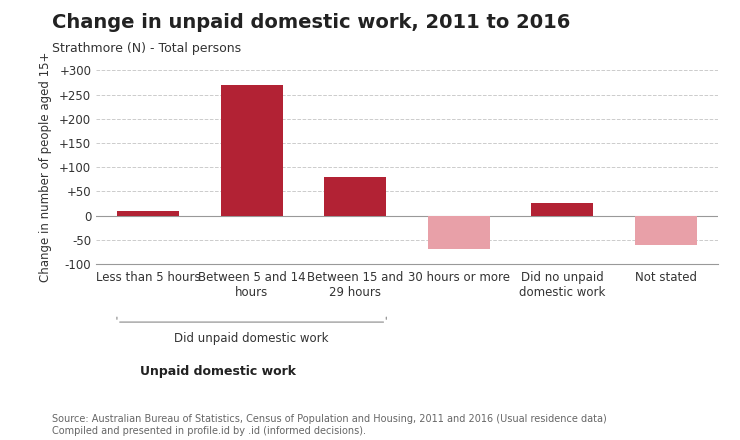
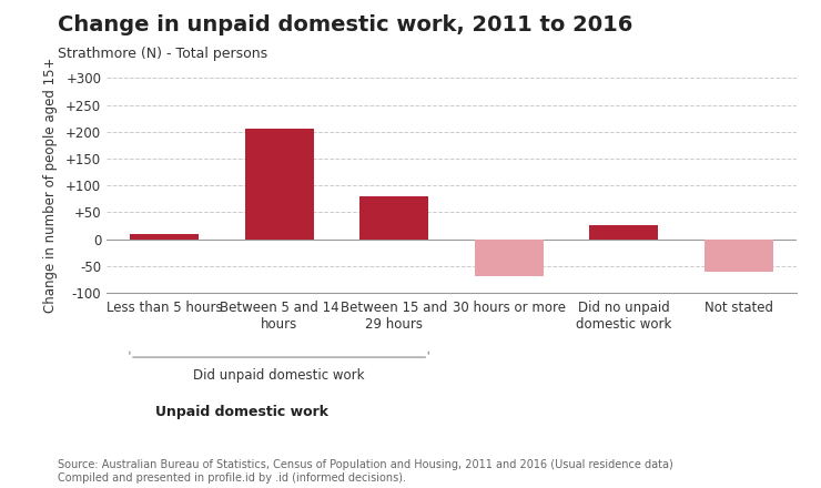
Between 5 and 14 hours: 270 -> 205
